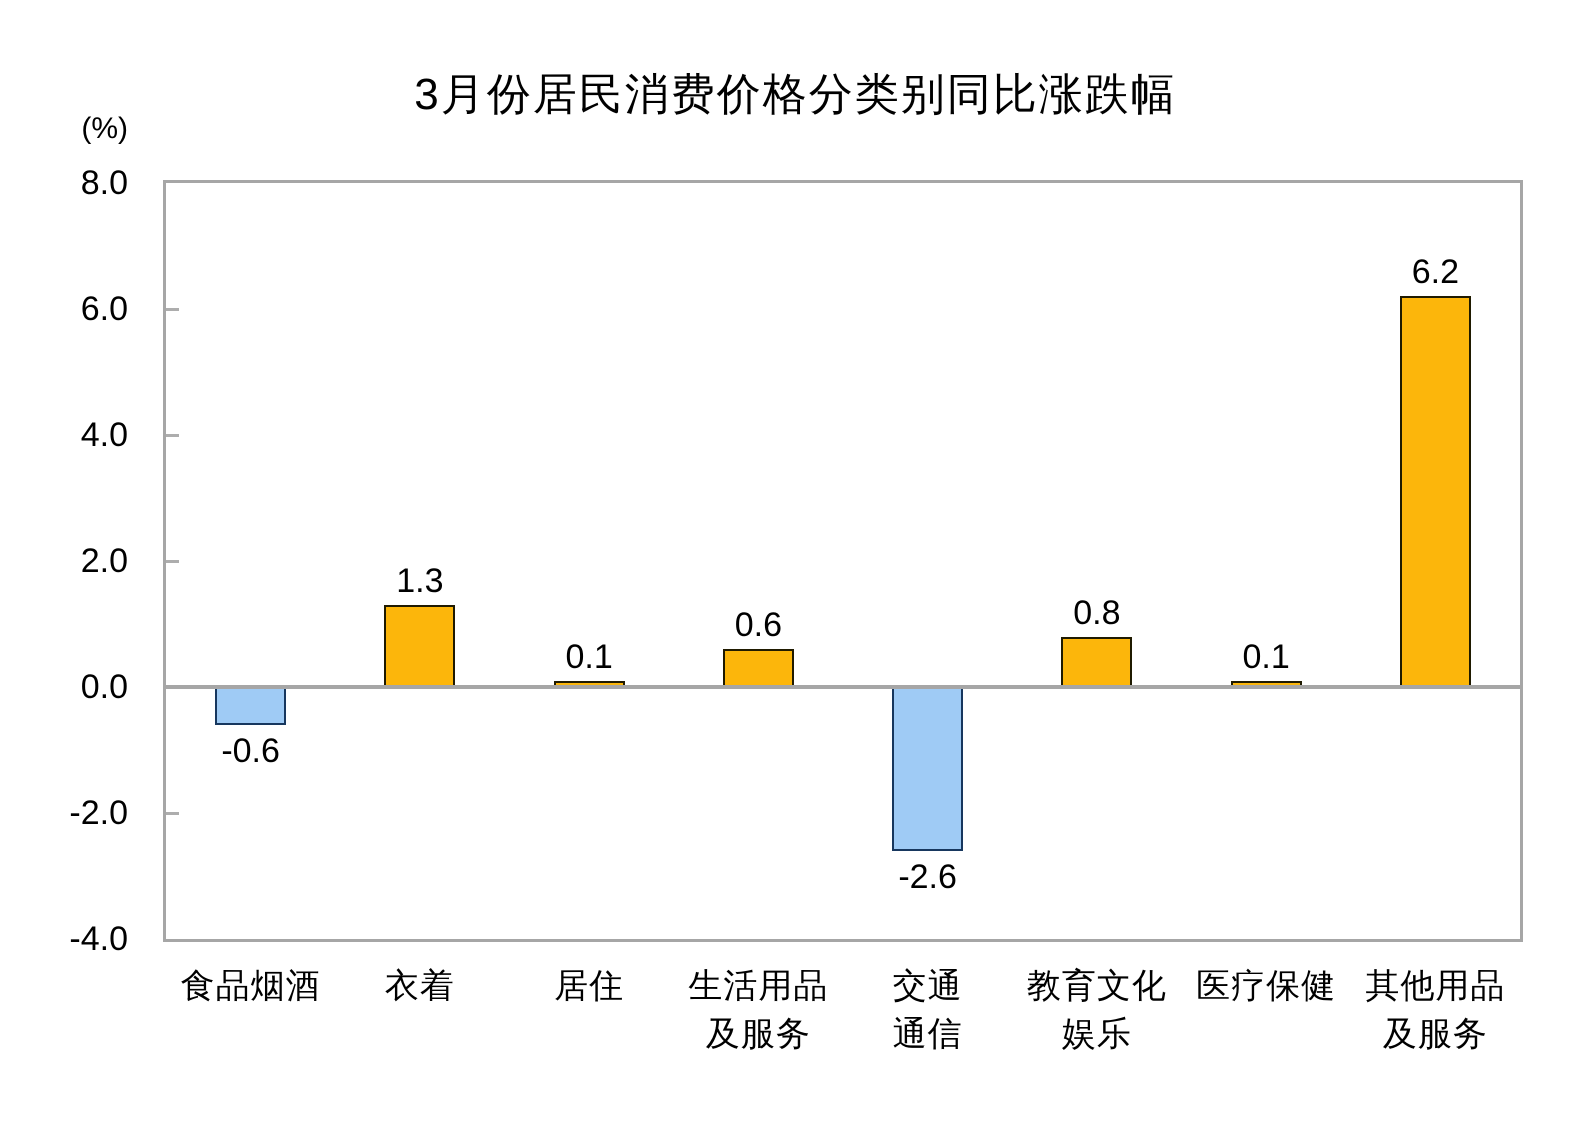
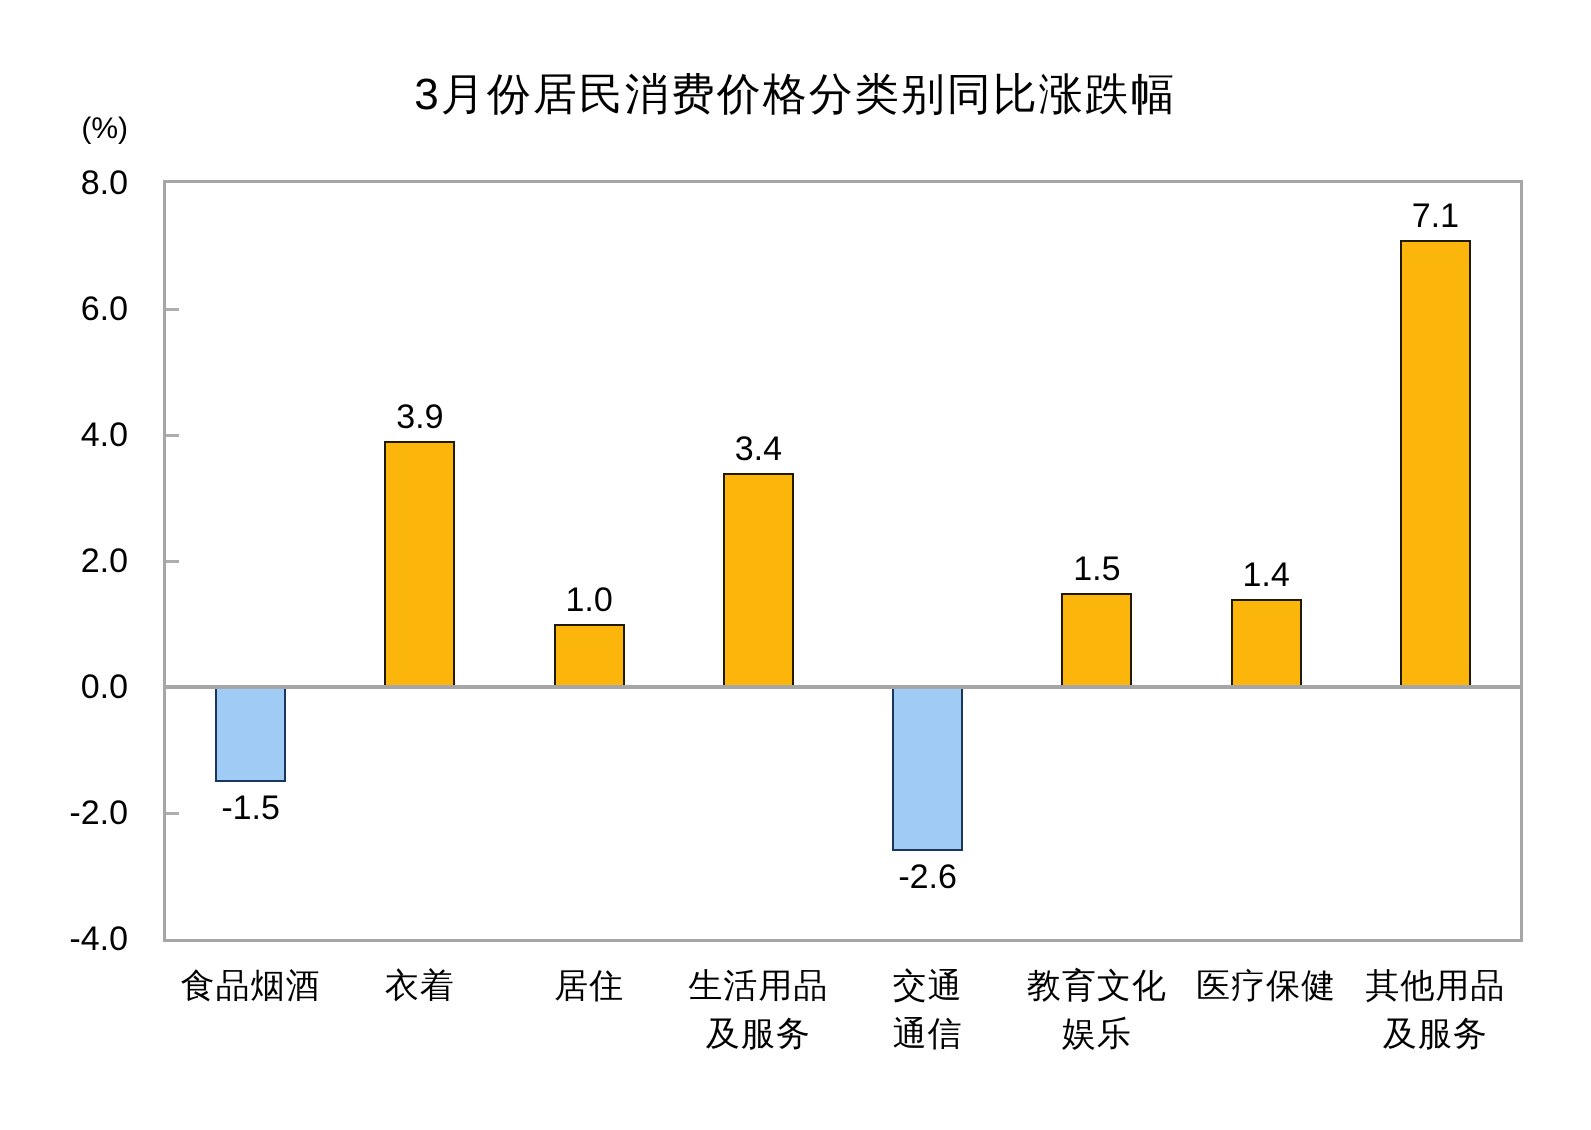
食品烟酒: -0.6 -> -1.5
衣着: 1.3 -> 3.9
居住: 0.1 -> 1.0
生活用品 及服务: 0.6 -> 3.4
教育文化 娱乐: 0.8 -> 1.5
医疗保健: 0.1 -> 1.4
其他用品 及服务: 6.2 -> 7.1
